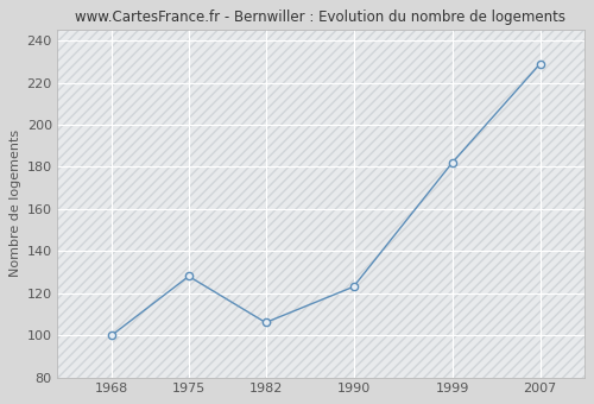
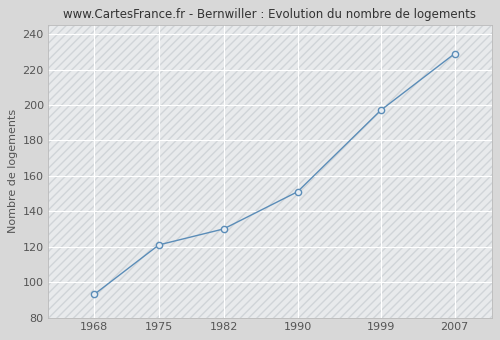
1968: 100 -> 93
1975: 128 -> 121
1982: 106 -> 130
1990: 123 -> 151
1999: 182 -> 197
